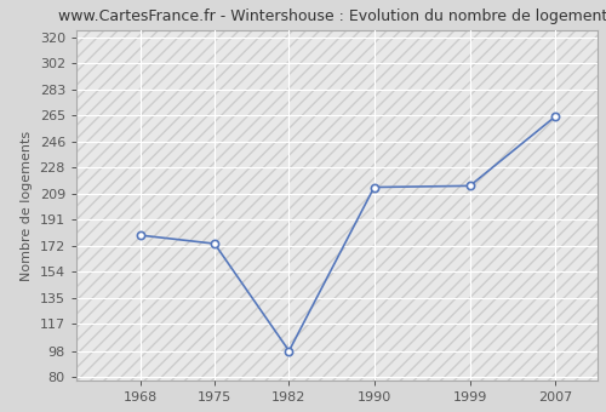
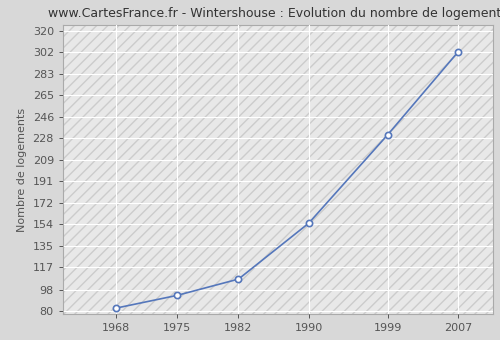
1968: 180 -> 82
1975: 174 -> 93
1982: 98 -> 107
1990: 214 -> 155
1999: 215 -> 231
2007: 264 -> 302
